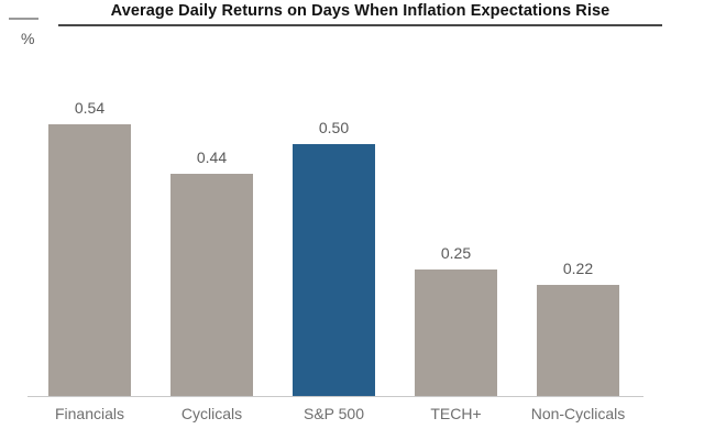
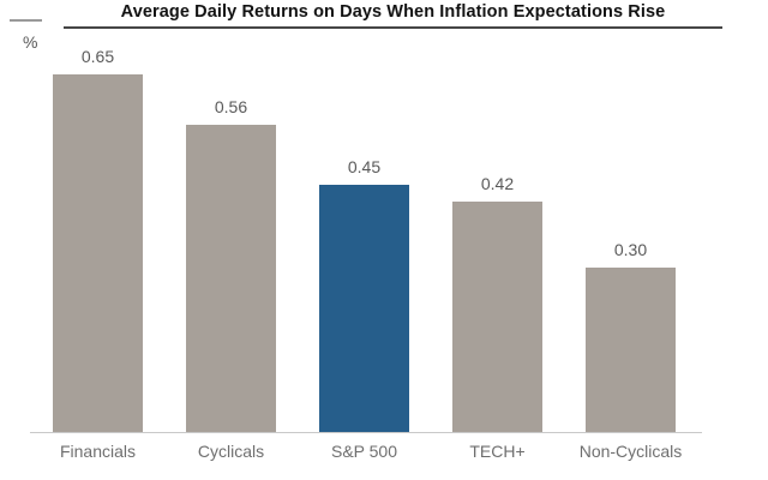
Financials: 0.54 -> 0.65
Cyclicals: 0.44 -> 0.56
S&P 500: 0.50 -> 0.45
TECH+: 0.25 -> 0.42
Non-Cyclicals: 0.22 -> 0.30
